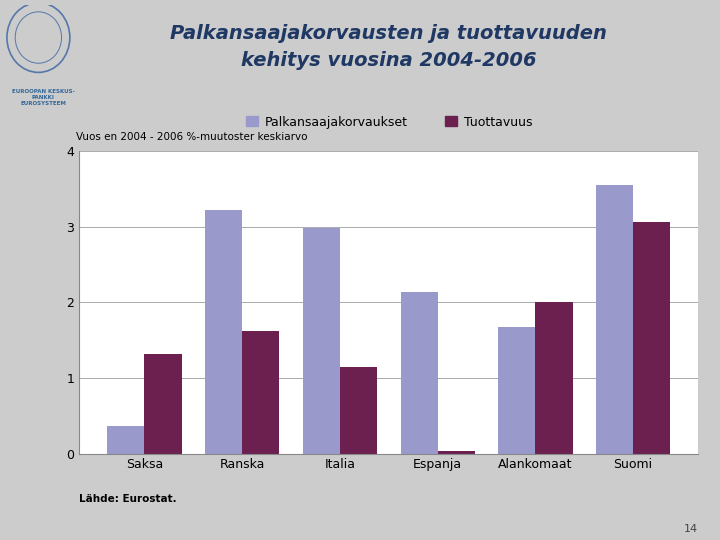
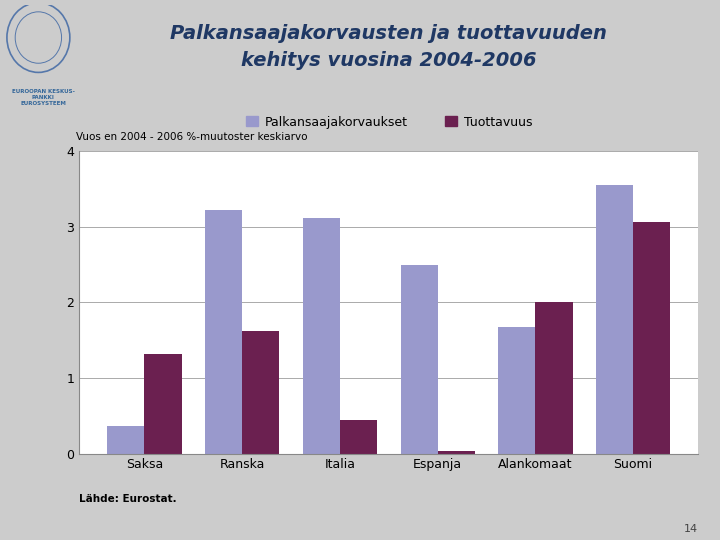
Palkansaajakorvaukset/Italia: 2.98 -> 3.12
Tuottavuus/Italia: 1.14 -> 0.45
Palkansaajakorvaukset/Espanja: 2.14 -> 2.50
